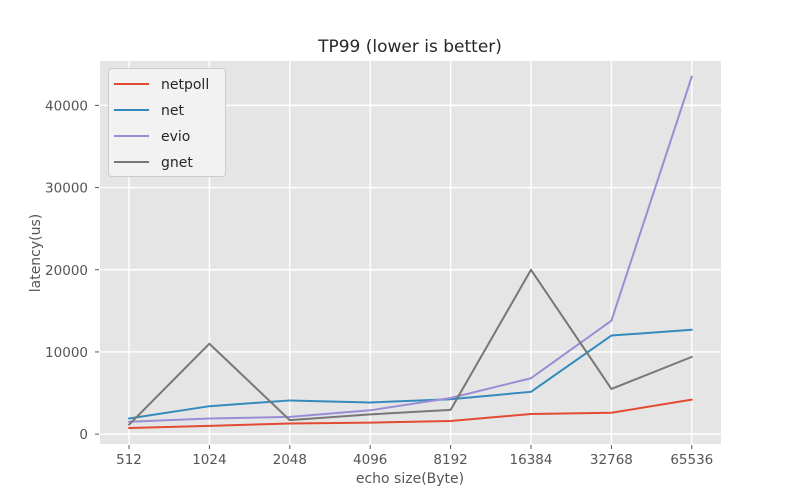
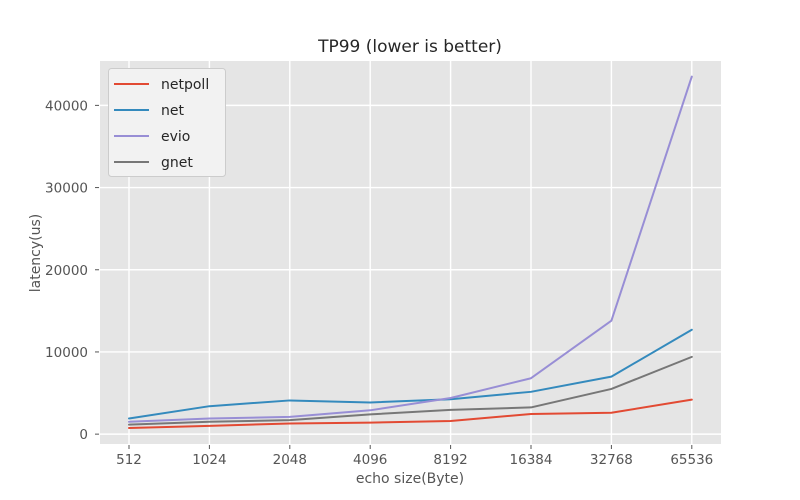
gnet/1024: 11000 -> 2000
gnet/16384: 20000 -> 3000
net/32768: 12000 -> 7000
